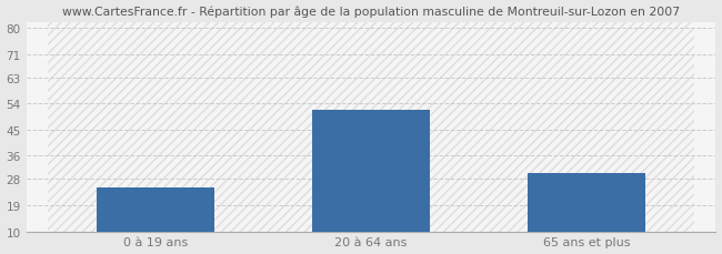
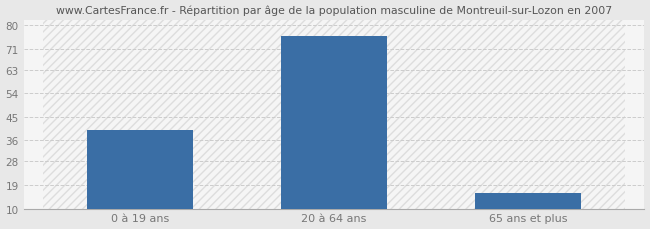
0 à 19 ans: 25 -> 40
20 à 64 ans: 52 -> 76
65 ans et plus: 30 -> 16
